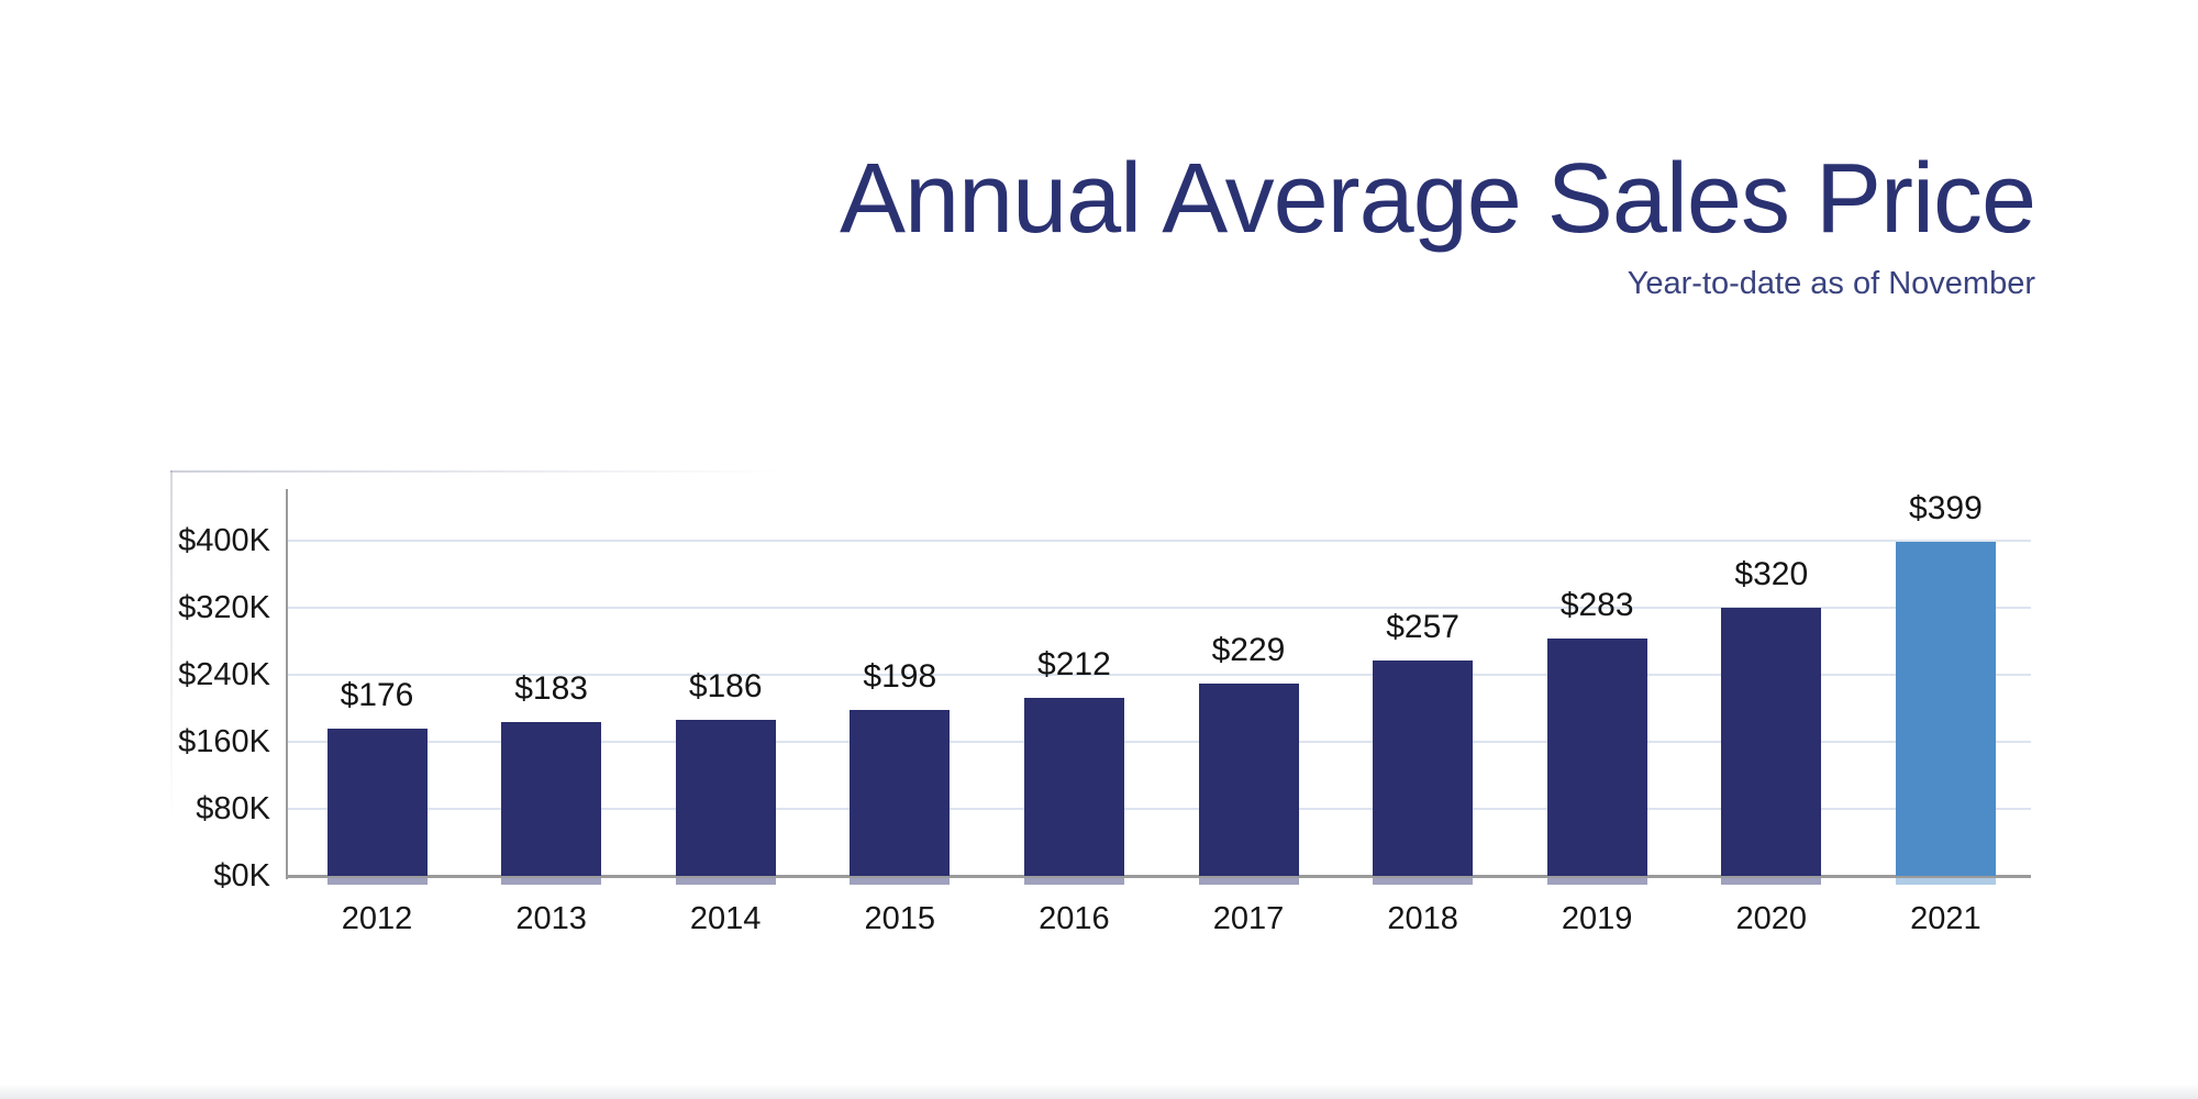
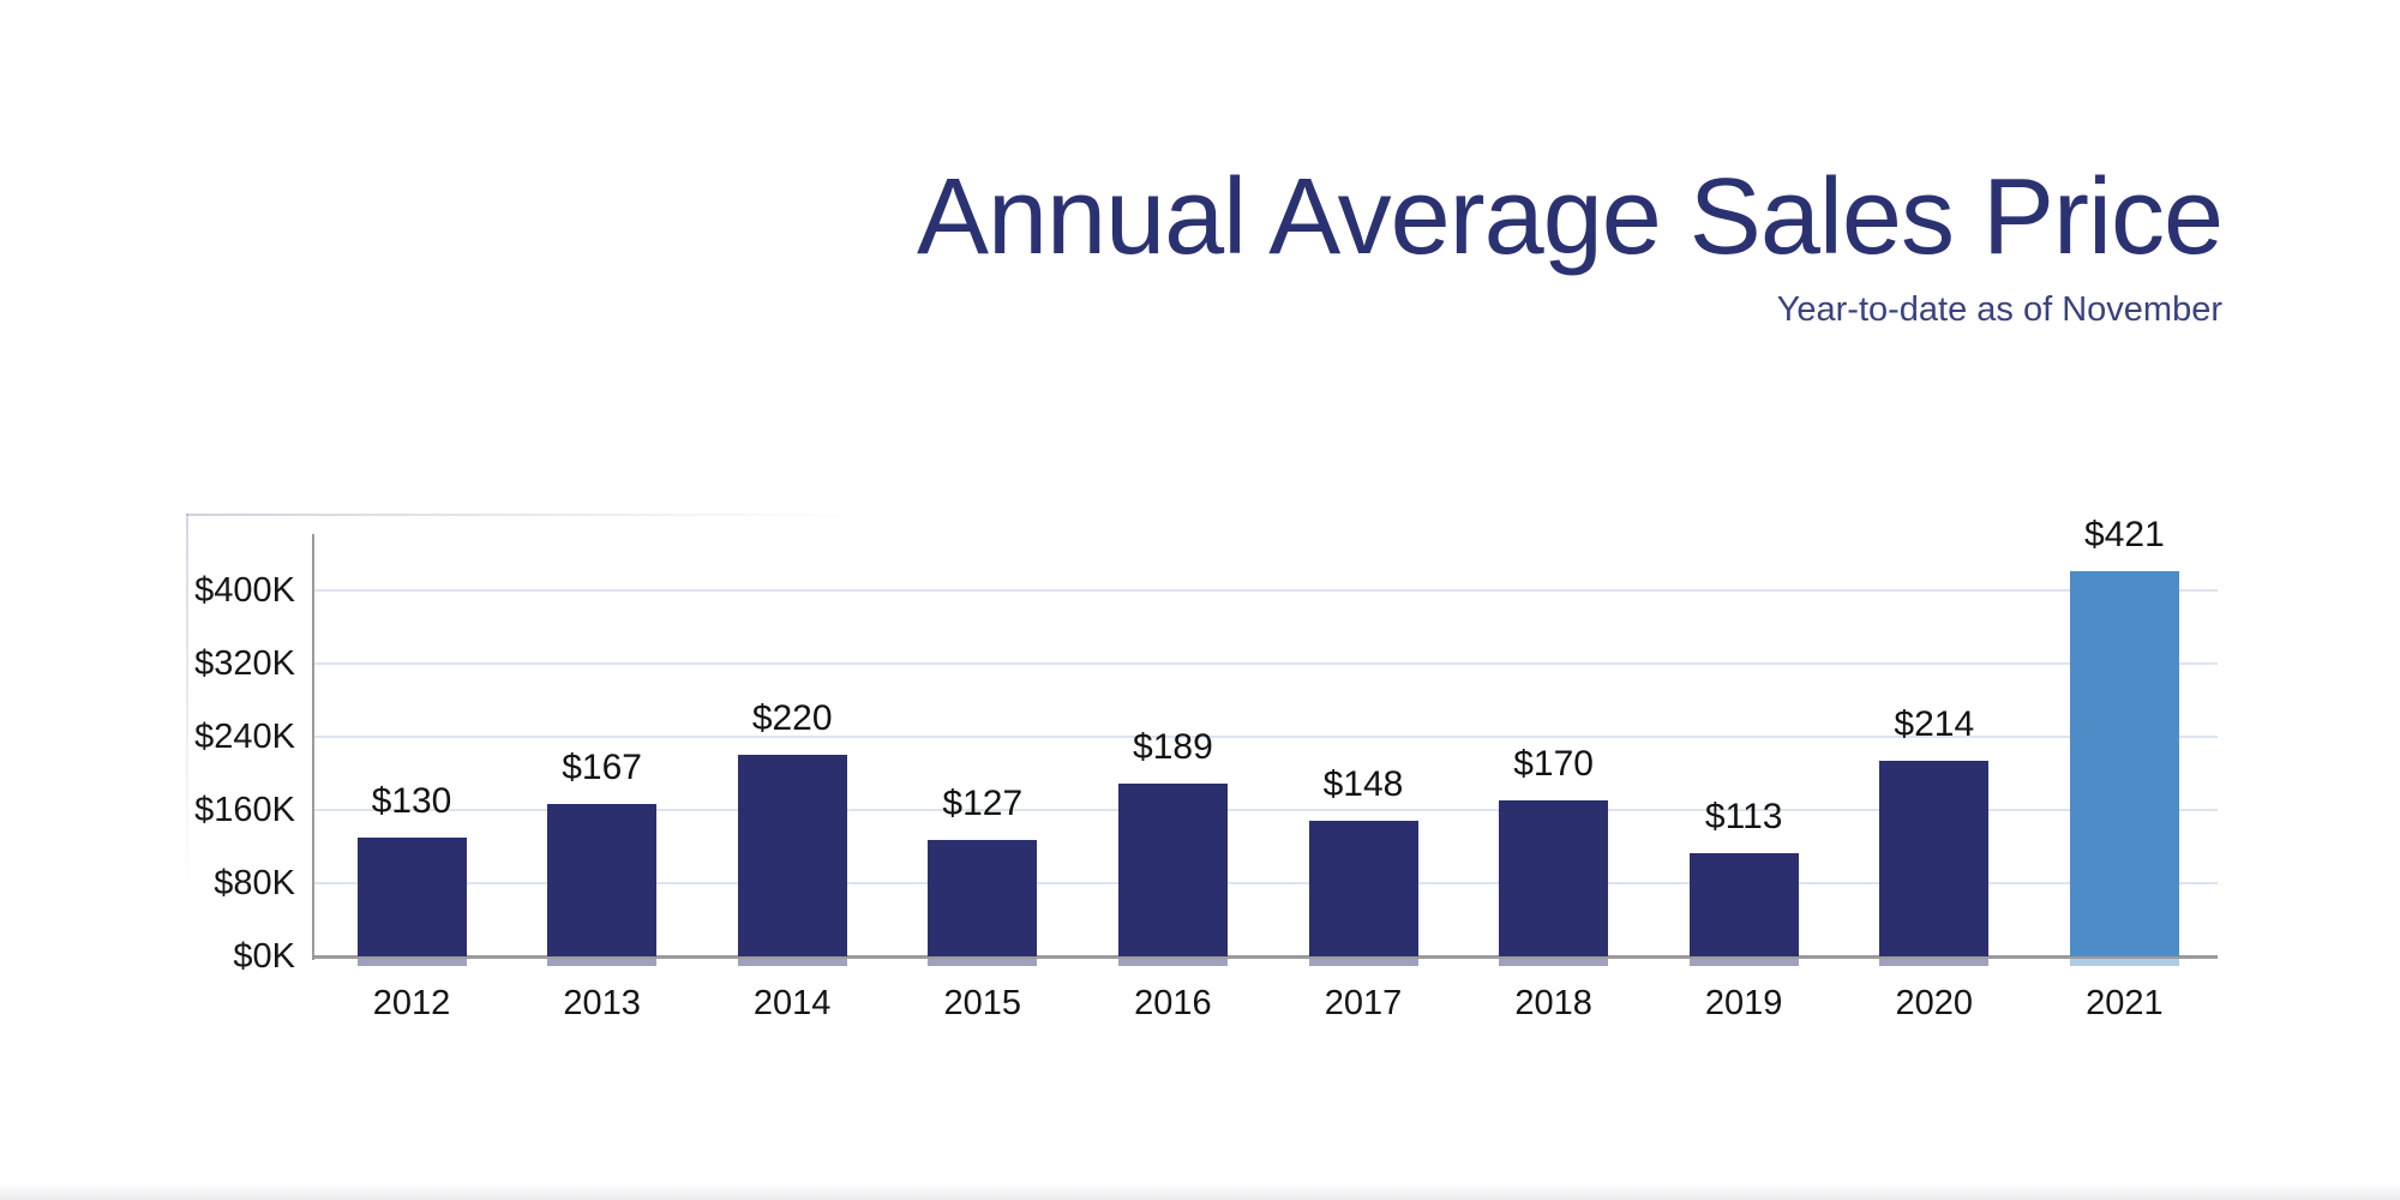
2012: $176 -> $130
2013: $183 -> $167
2014: $186 -> $220
2015: $198 -> $127
2016: $212 -> $189
2017: $229 -> $148
2018: $257 -> $170
2019: $283 -> $113
2020: $320 -> $214
2021: $399 -> $421
